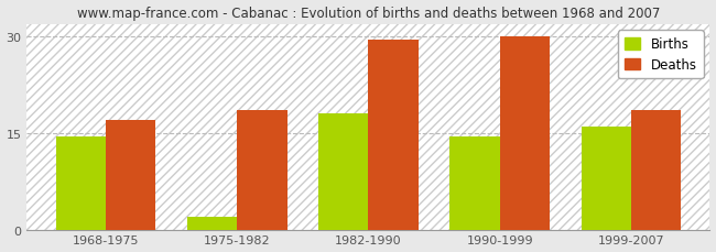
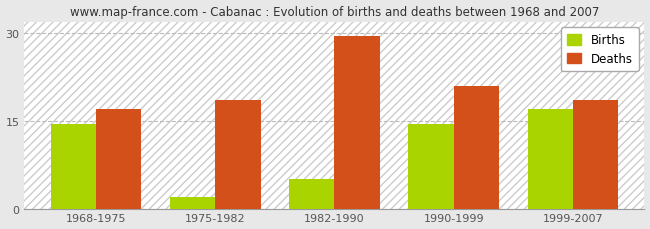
Births/1982-1990: 18.0 -> 5.0
Deaths/1990-1999: 30.0 -> 21.0
Births/1999-2007: 16.0 -> 17.0
